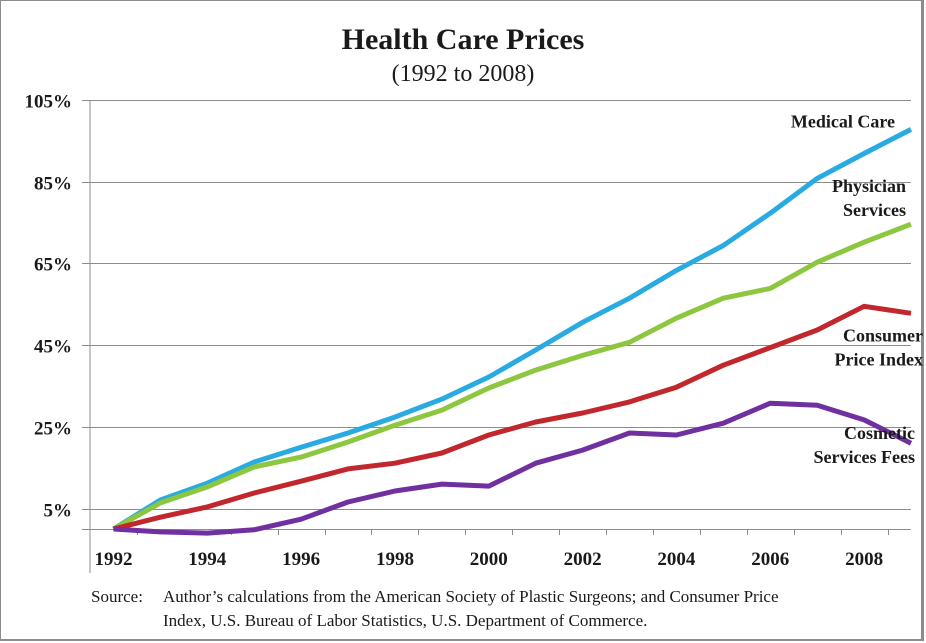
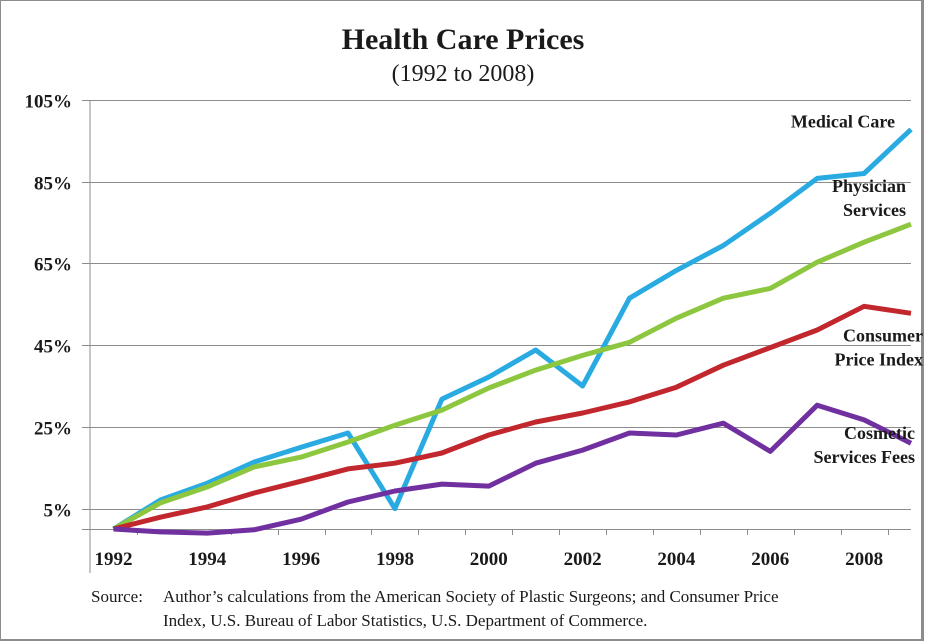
Medical Care/1998: 27% -> 5%
Medical Care/2002: 51% -> 35%
Cosmetic Services Fees/2006: 31% -> 19%
Medical Care/2008: 92% -> 87%
